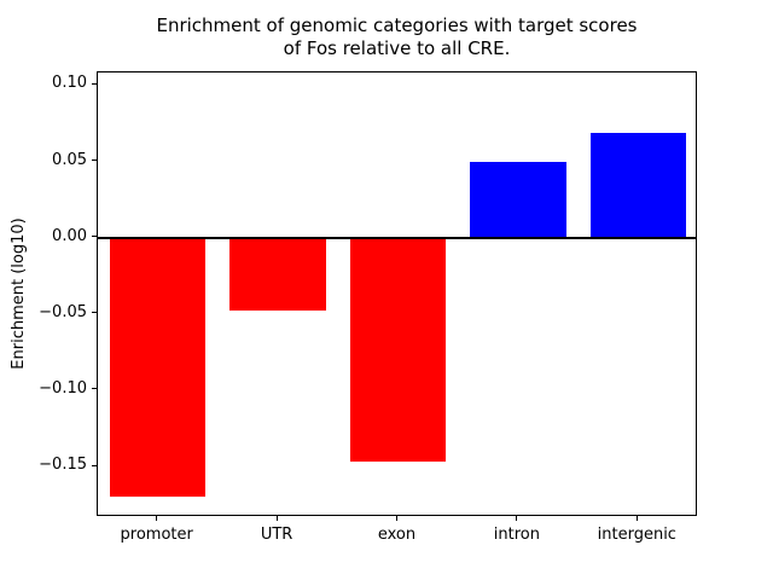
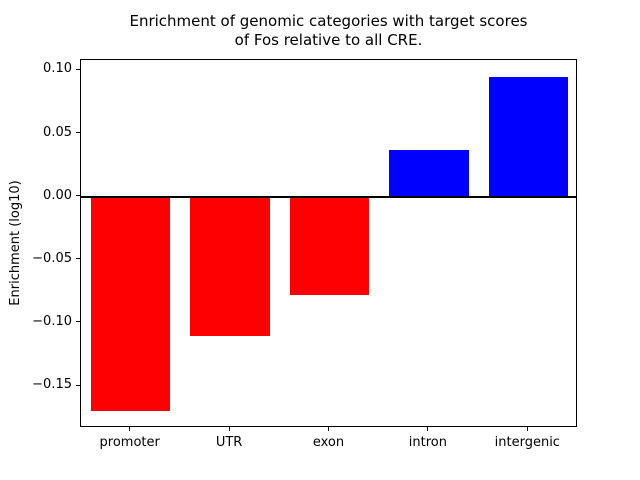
UTR: -0.048 -> -0.110
exon: -0.147 -> -0.078
intron: 0.050 -> 0.037
intergenic: 0.069 -> 0.095
